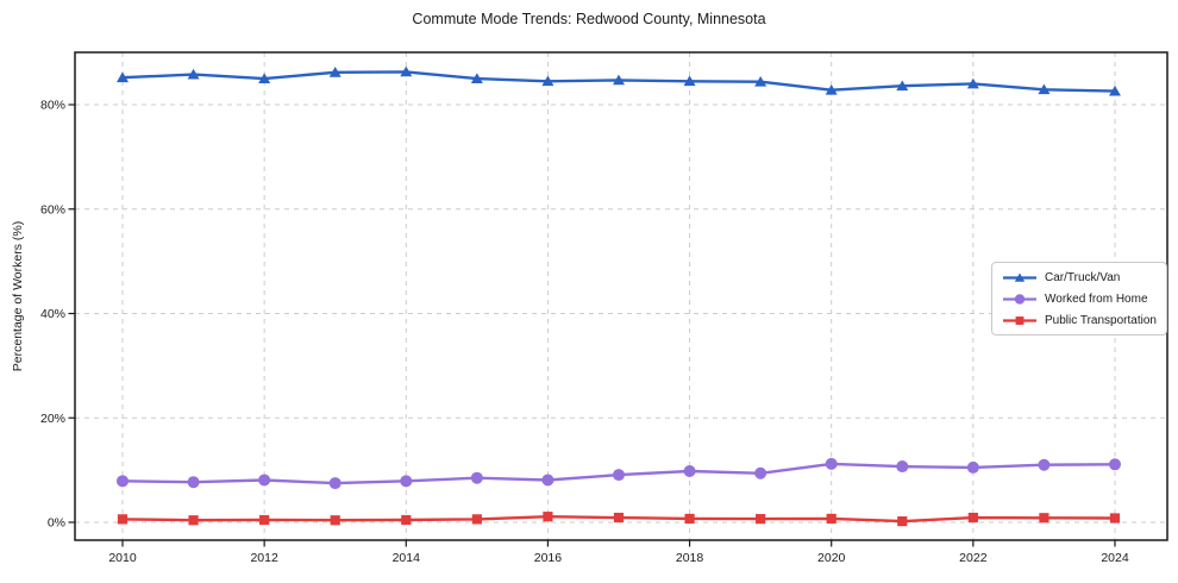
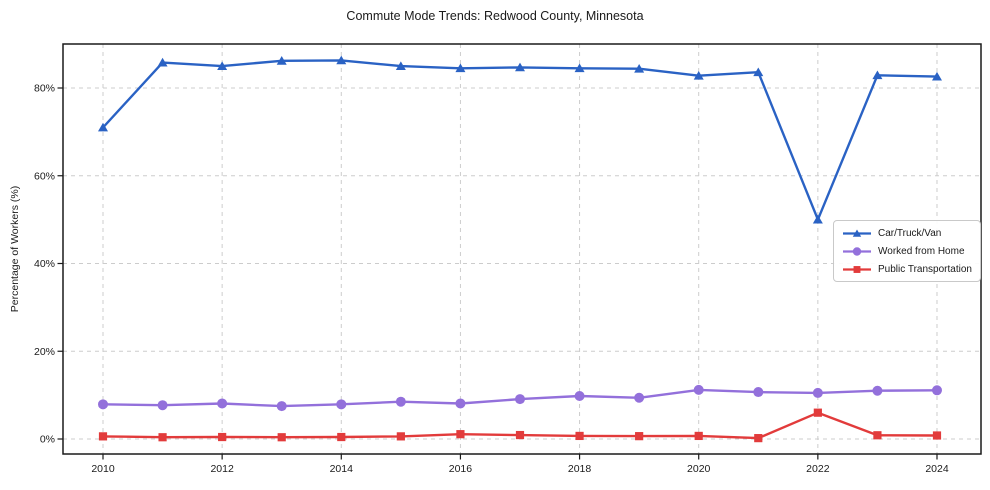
Car/Truck/Van/2010: 85% -> 71%
Car/Truck/Van/2022: 84% -> 50%
Public Transportation/2022: 1% -> 6%
